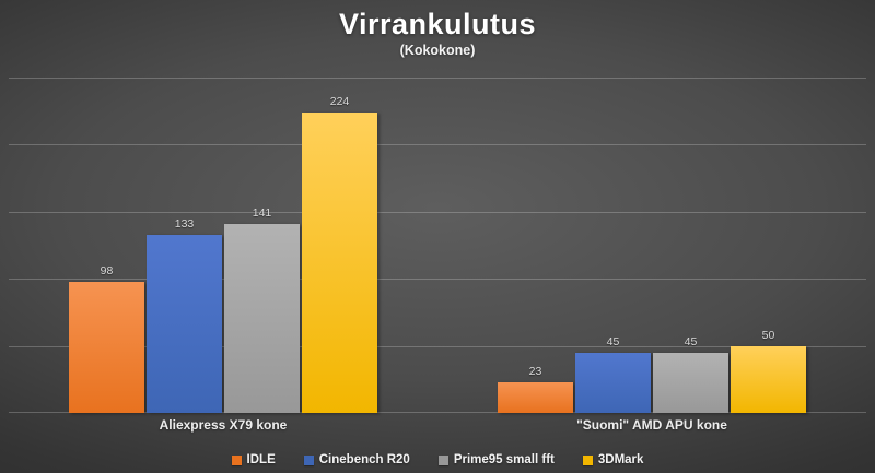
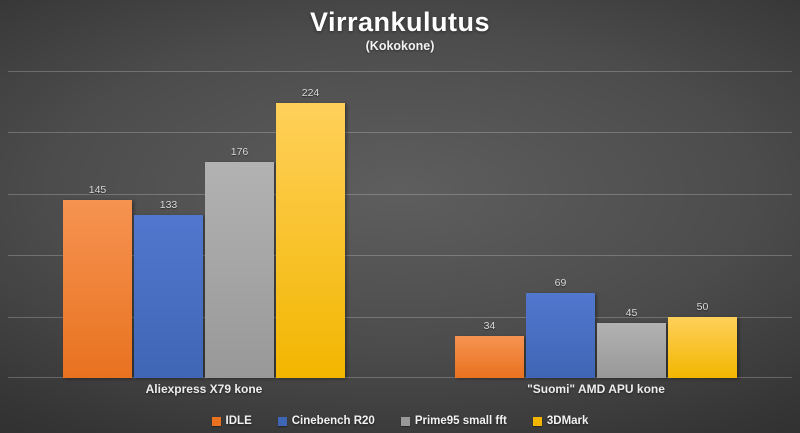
IDLE/Aliexpress X79 kone: 98 -> 145
Prime95 small fft/Aliexpress X79 kone: 141 -> 176
IDLE/"Suomi" AMD APU kone: 23 -> 34
Cinebench R20/"Suomi" AMD APU kone: 45 -> 69
